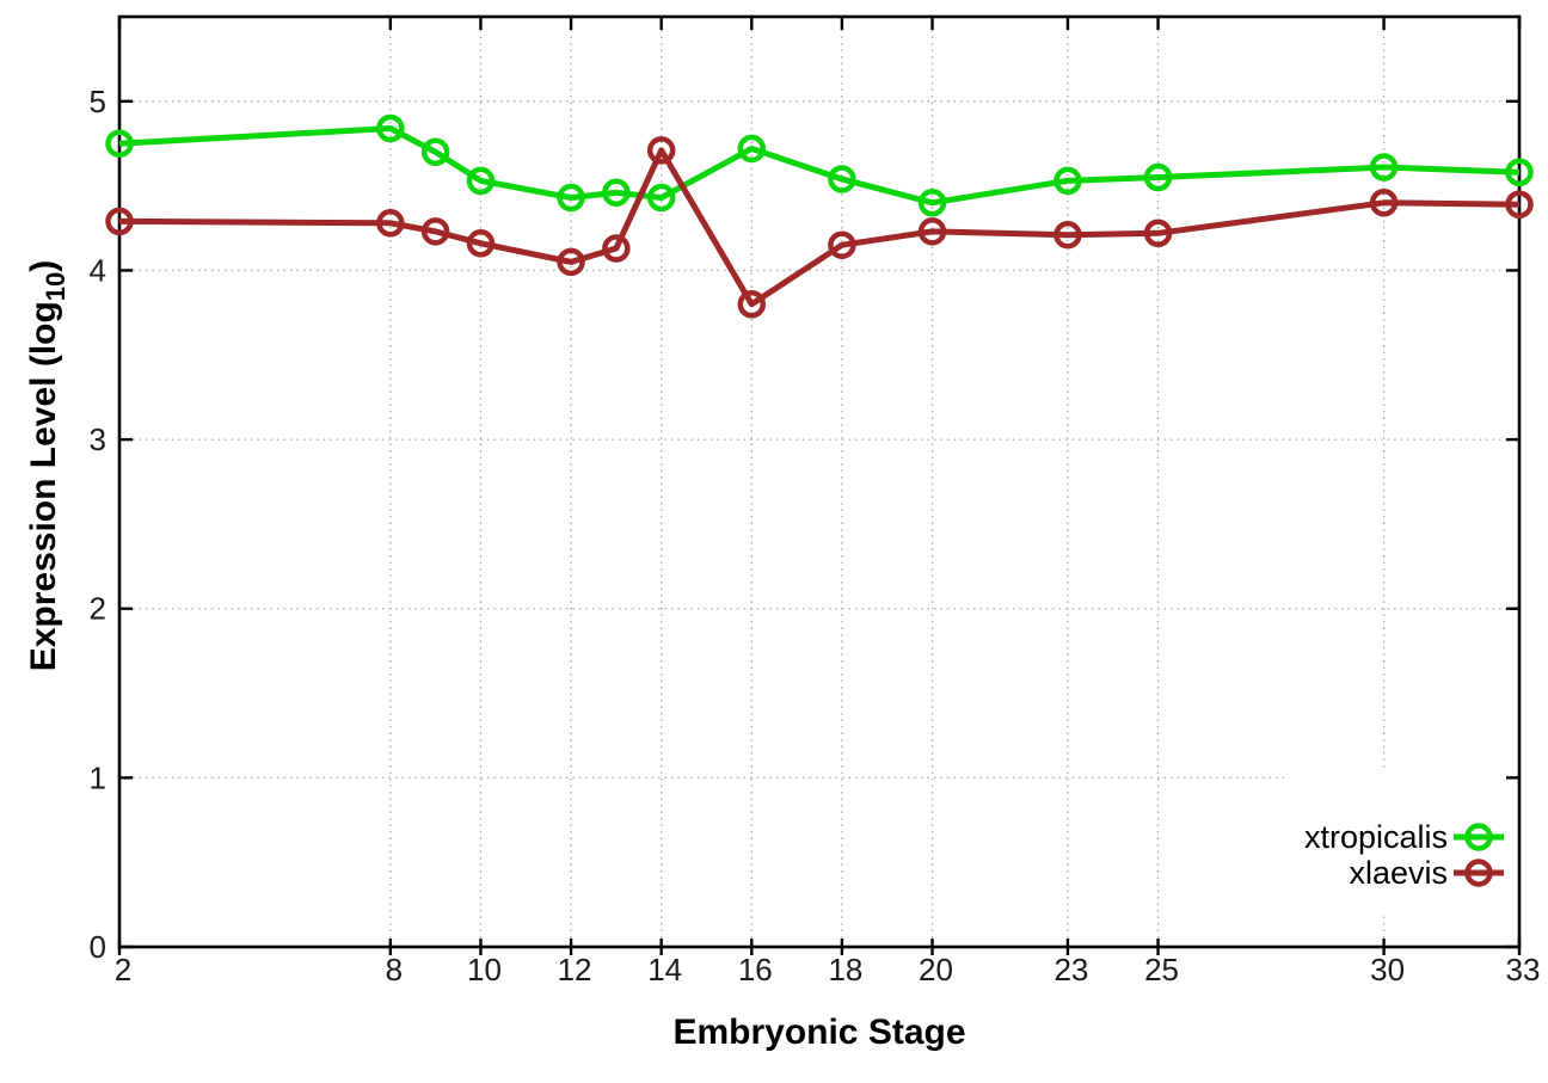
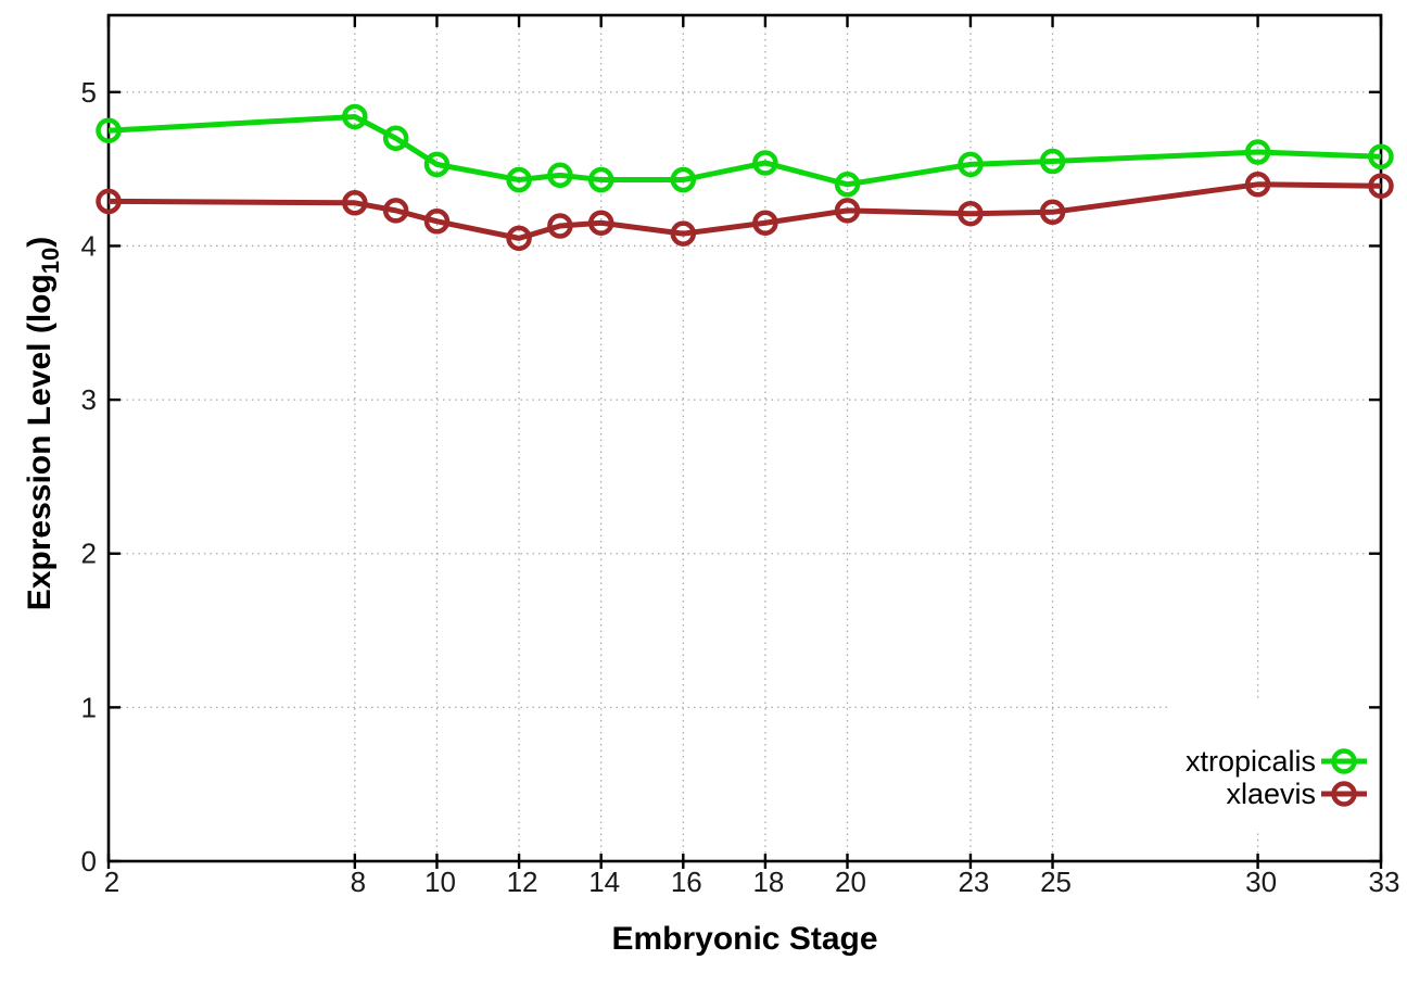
xlaevis/14: 4.71 -> 4.15
xtropicalis/16: 4.72 -> 4.43
xlaevis/16: 3.80 -> 4.08
